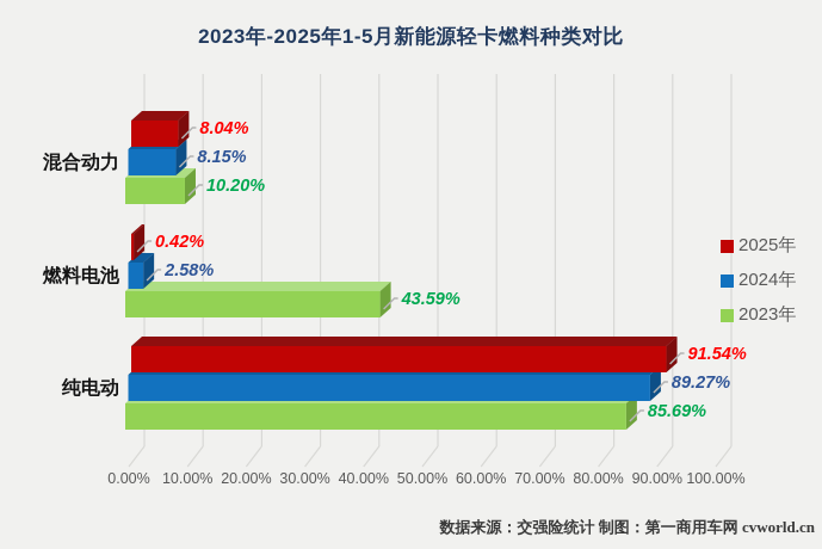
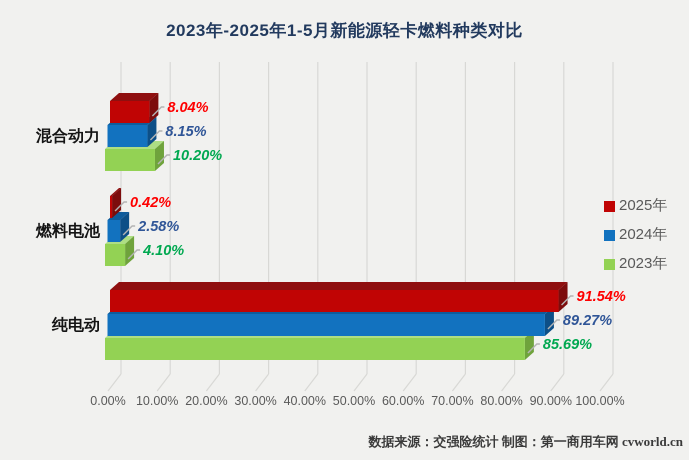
2023年/燃料电池: 43.59% -> 4.10%
